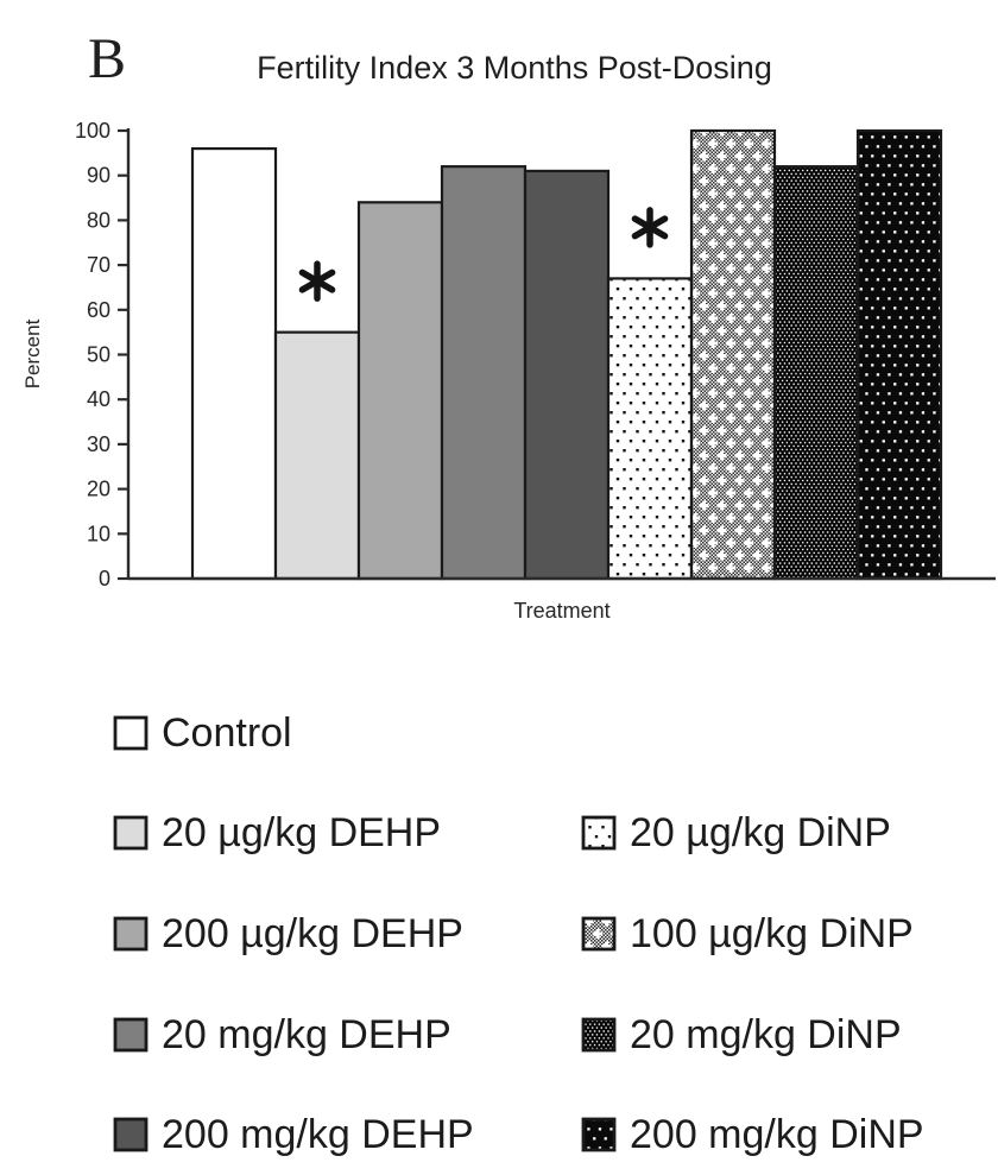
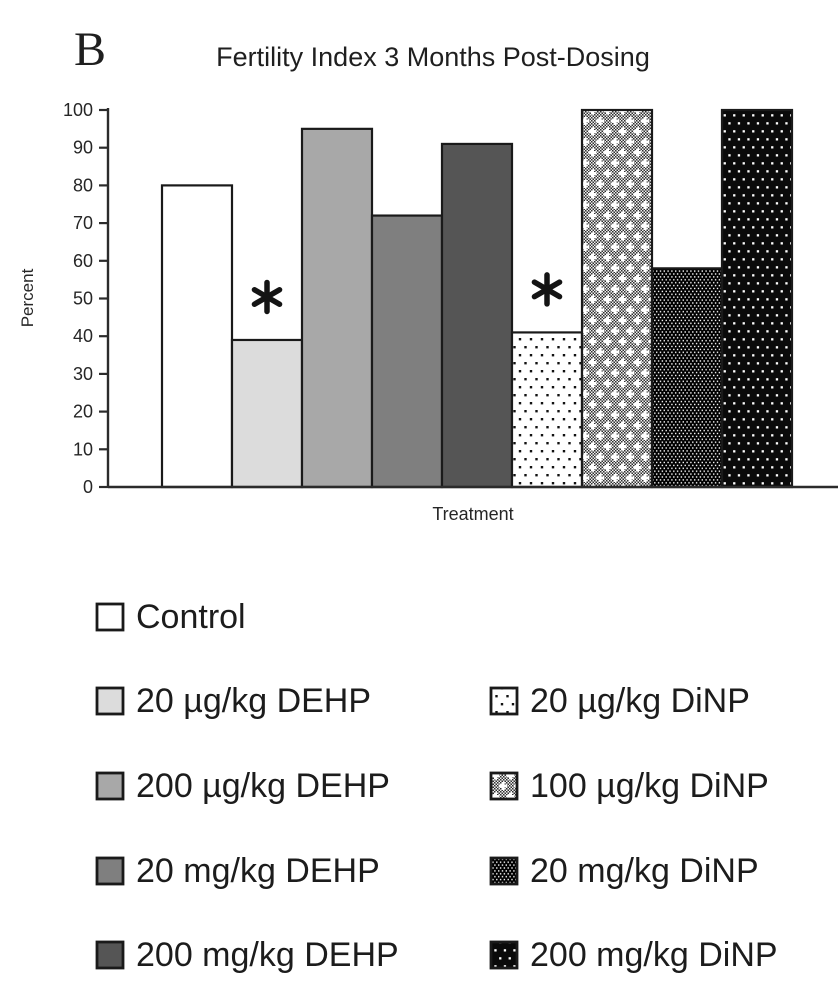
Control: 96 -> 80
20 µg/kg DEHP: 55 -> 39
200 µg/kg DEHP: 84 -> 95
20 mg/kg DEHP: 92 -> 72
20 µg/kg DiNP: 67 -> 41
20 mg/kg DiNP: 92 -> 58
